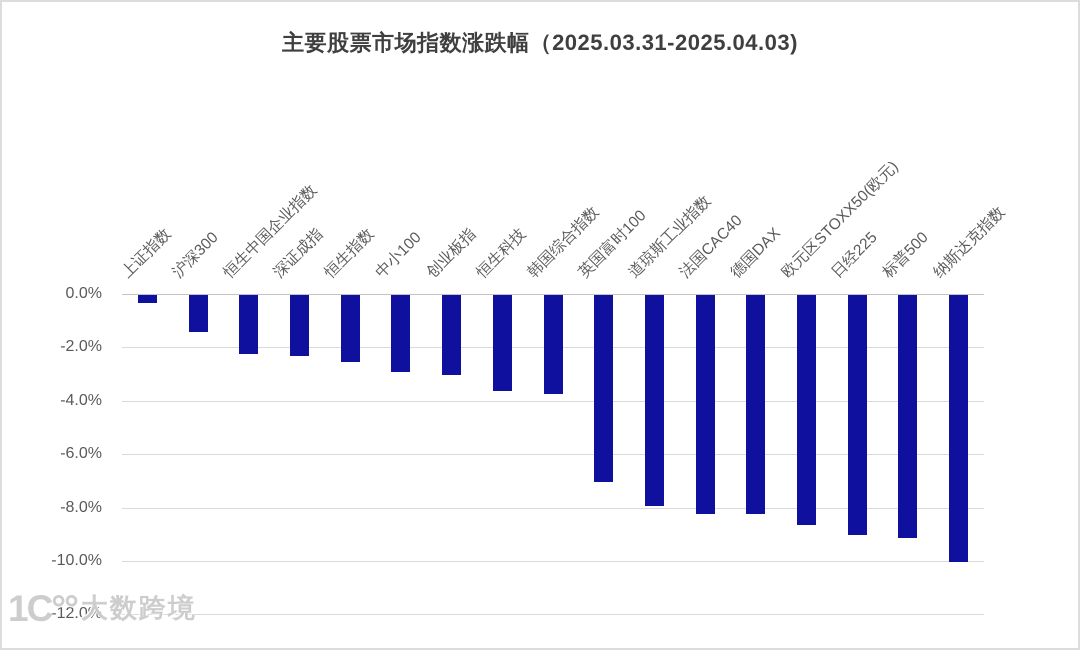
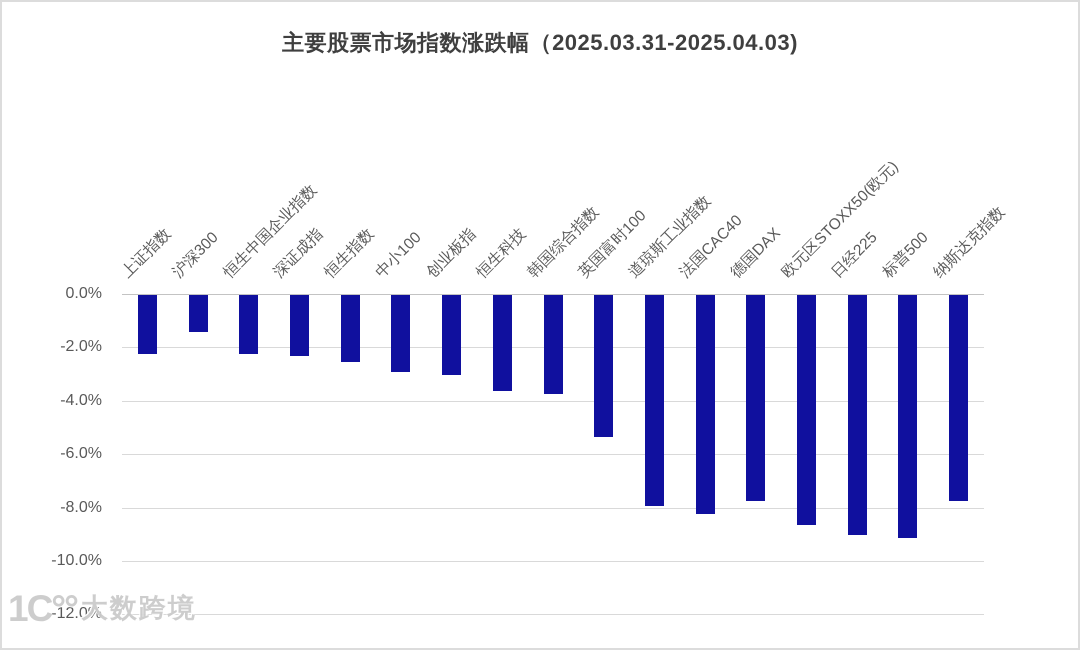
上证指数: -0.3% -> -2.2%
英国富时100: -7.0% -> -5.3%
德国DAX: -8.2% -> -7.7%
纳斯达克指数: -10.0% -> -7.7%
